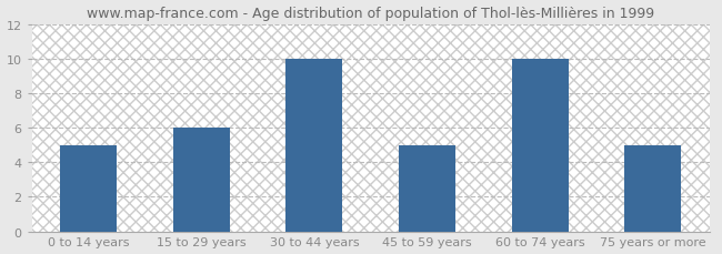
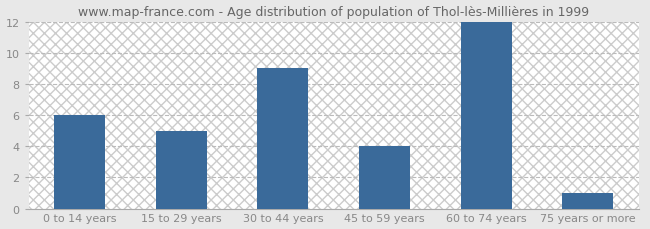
0 to 14 years: 5 -> 6
15 to 29 years: 6 -> 5
30 to 44 years: 10 -> 9
45 to 59 years: 5 -> 4
60 to 74 years: 10 -> 12
75 years or more: 5 -> 1
